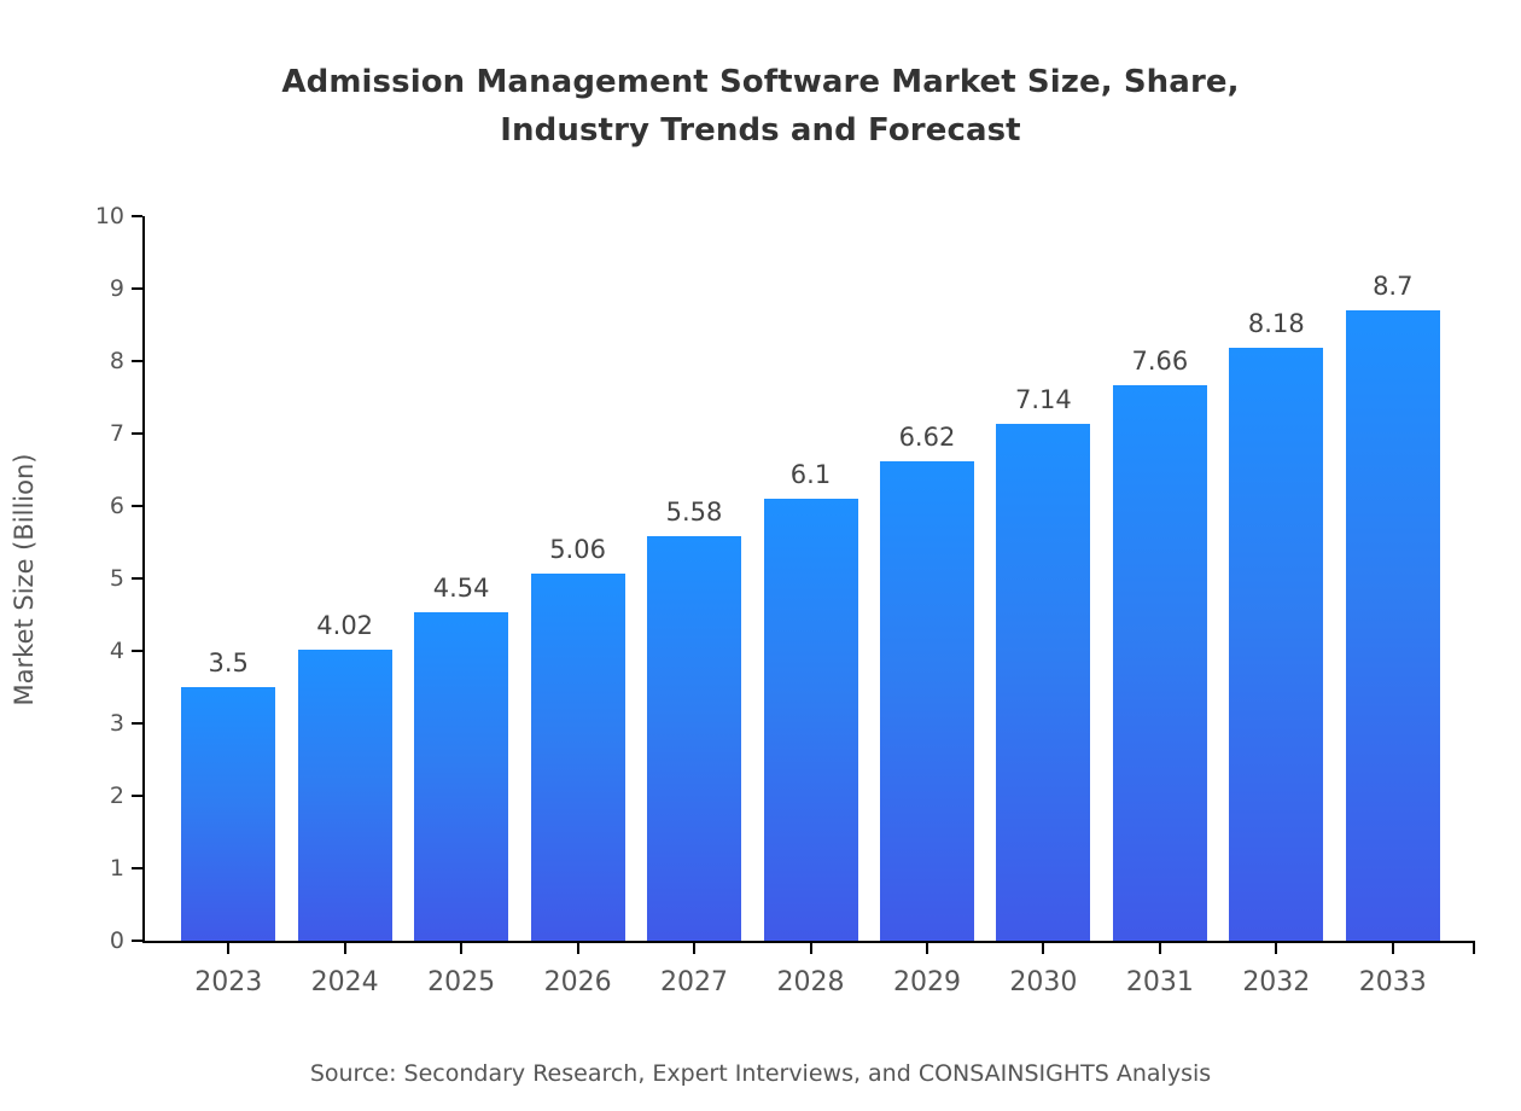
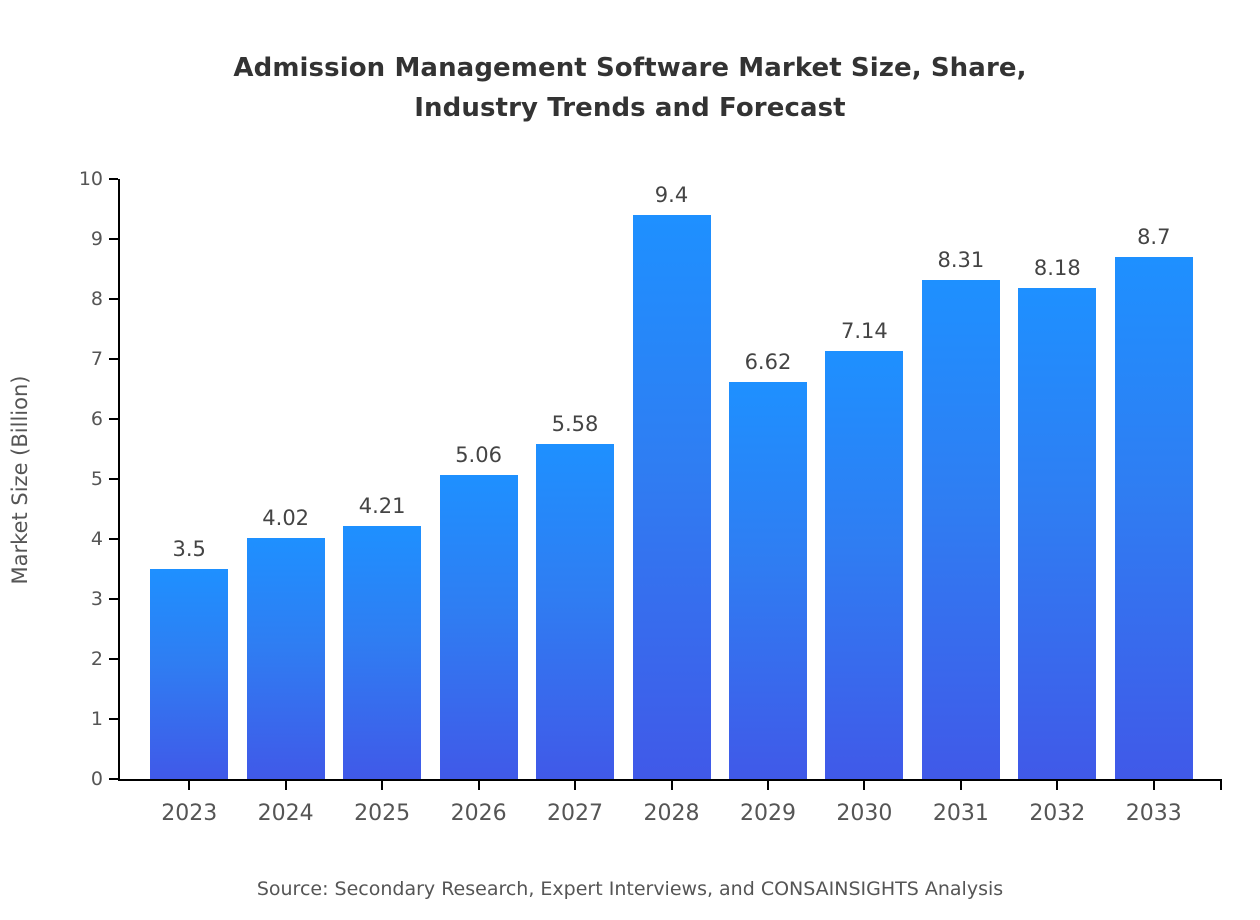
2025: 4.54 -> 4.21
2028: 6.1 -> 9.4
2031: 7.66 -> 8.31
